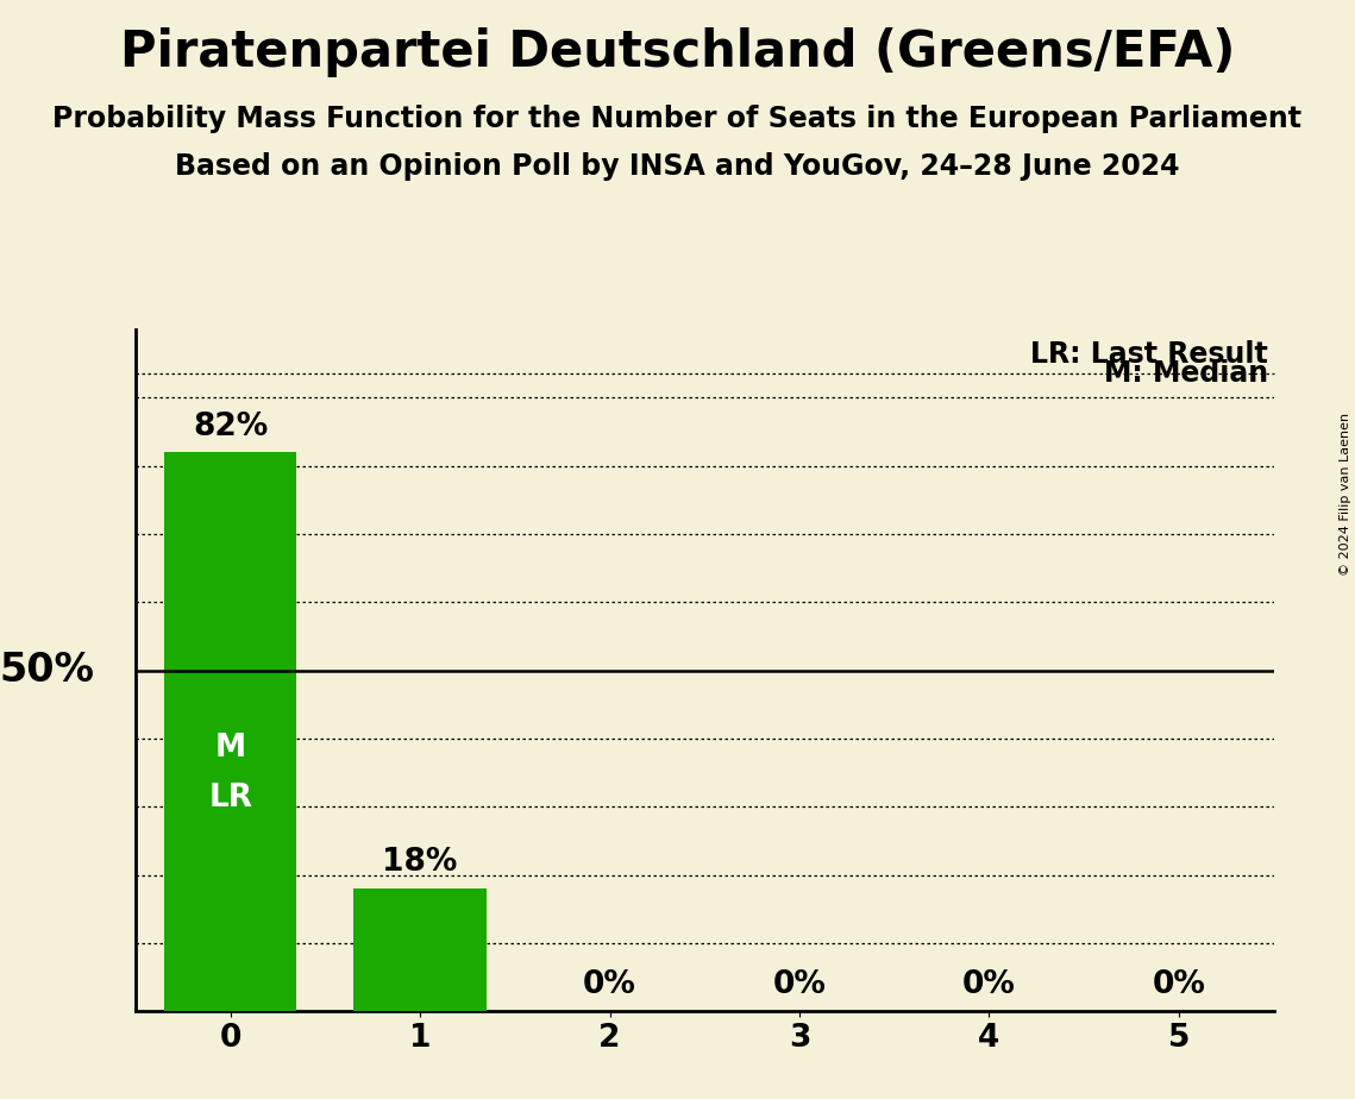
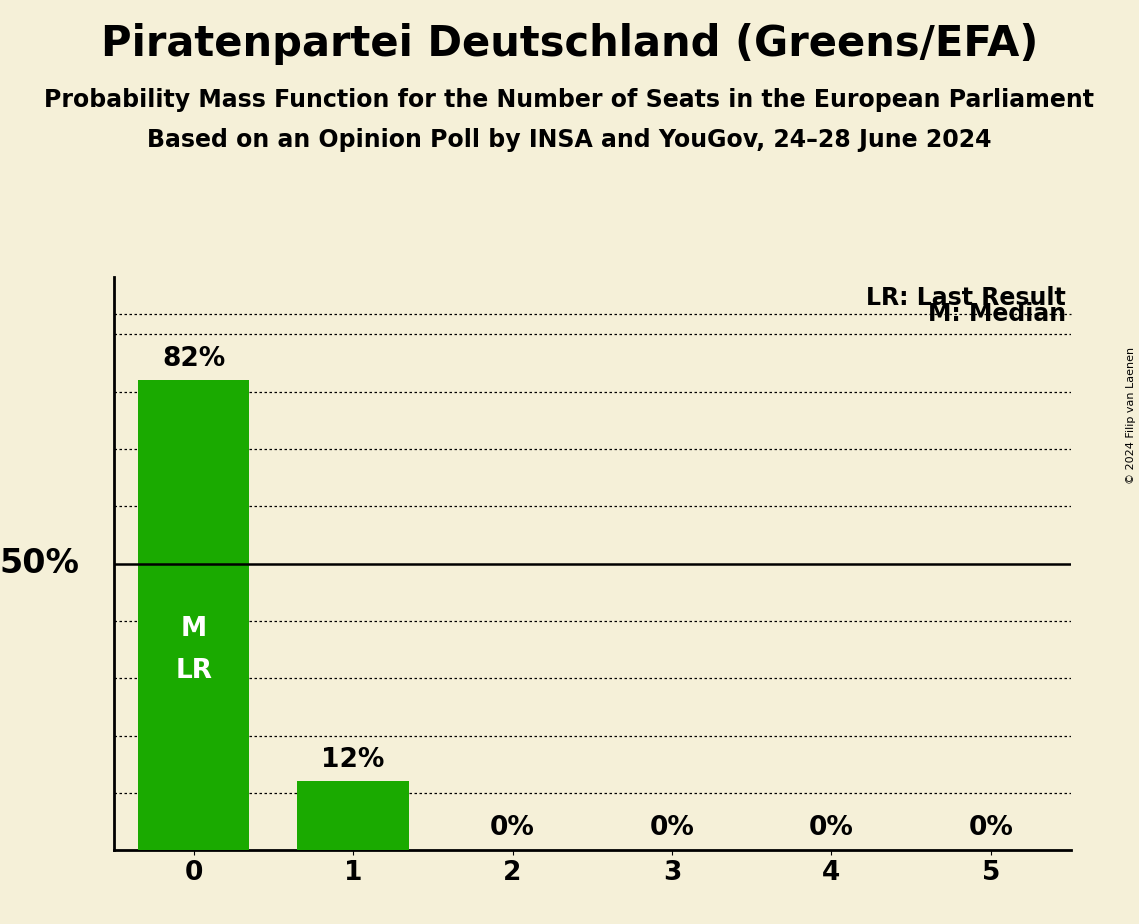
1: 18% -> 12%
